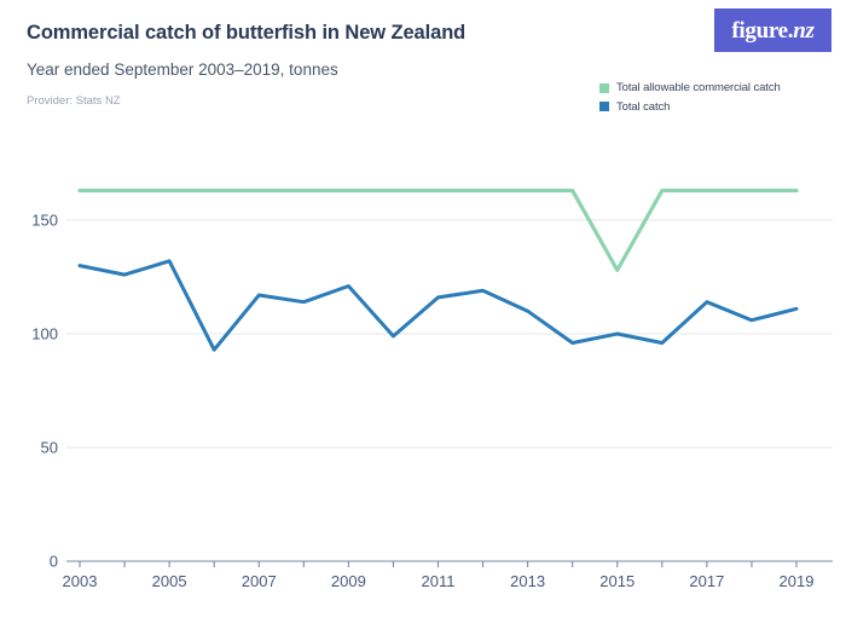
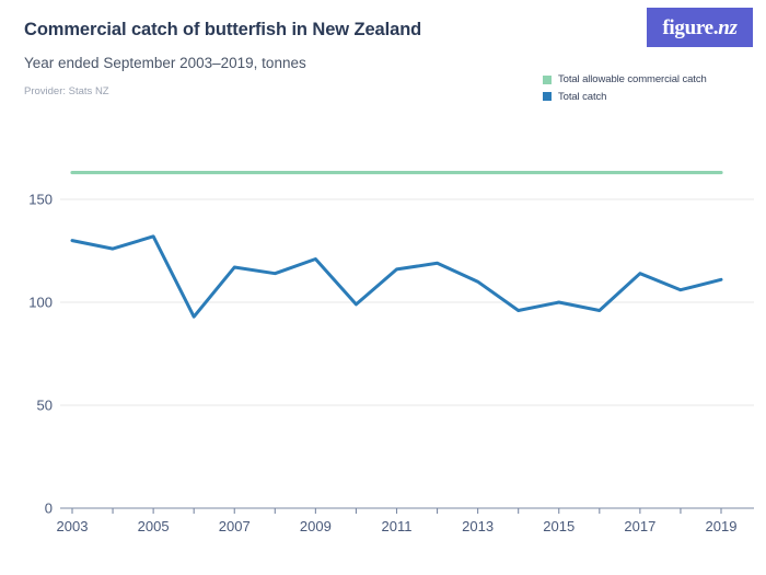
Total allowable commercial catch/2015: 128 -> 163
